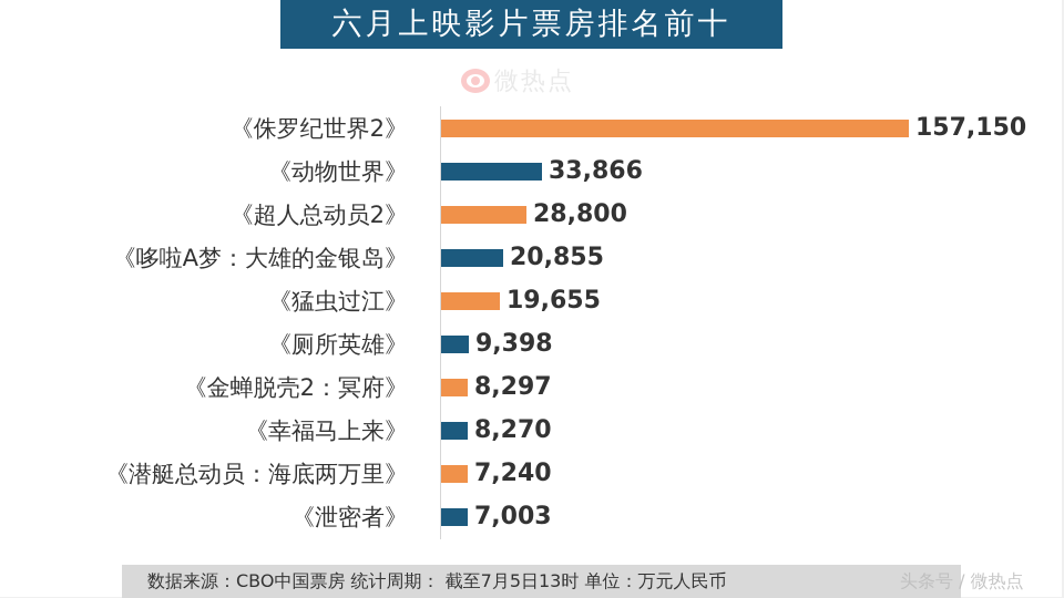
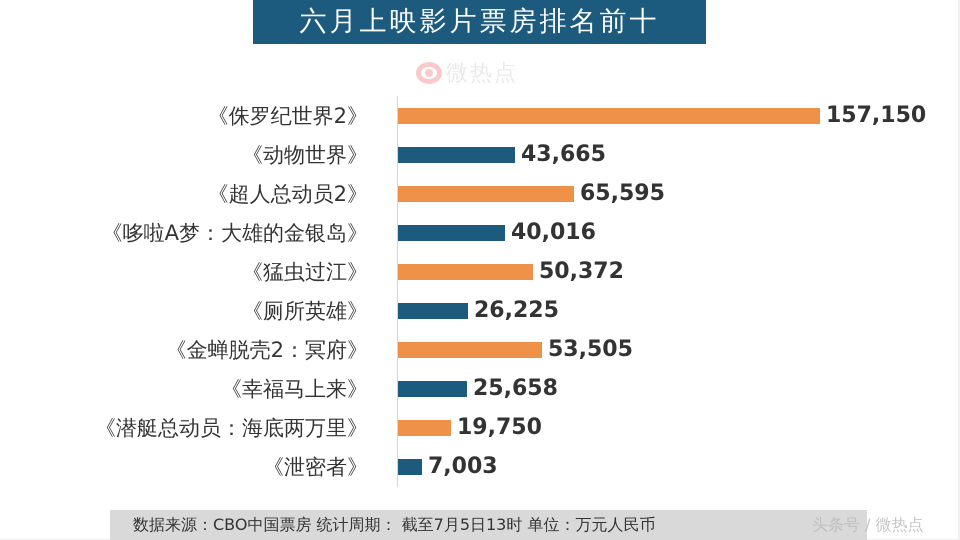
《动物世界》: 33,866 -> 43,665
《超人总动员2》: 28,800 -> 65,595
《哆啦A梦：大雄的金银岛》: 20,855 -> 40,016
《猛虫过江》: 19,655 -> 50,372
《厕所英雄》: 9,398 -> 26,225
《金蝉脱壳2：冥府》: 8,297 -> 53,505
《幸福马上来》: 8,270 -> 25,658
《潜艇总动员：海底两万里》: 7,240 -> 19,750
